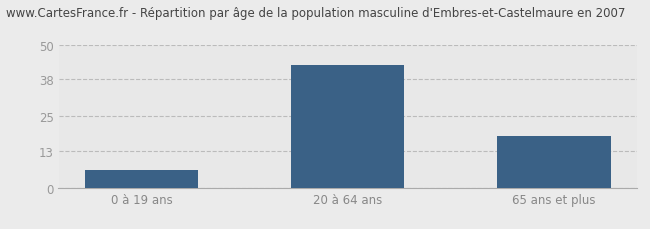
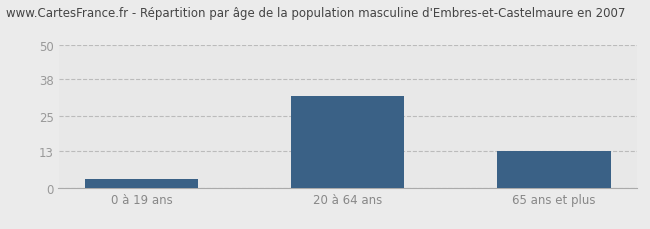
0 à 19 ans: 6 -> 3
20 à 64 ans: 43 -> 32
65 ans et plus: 18 -> 13
